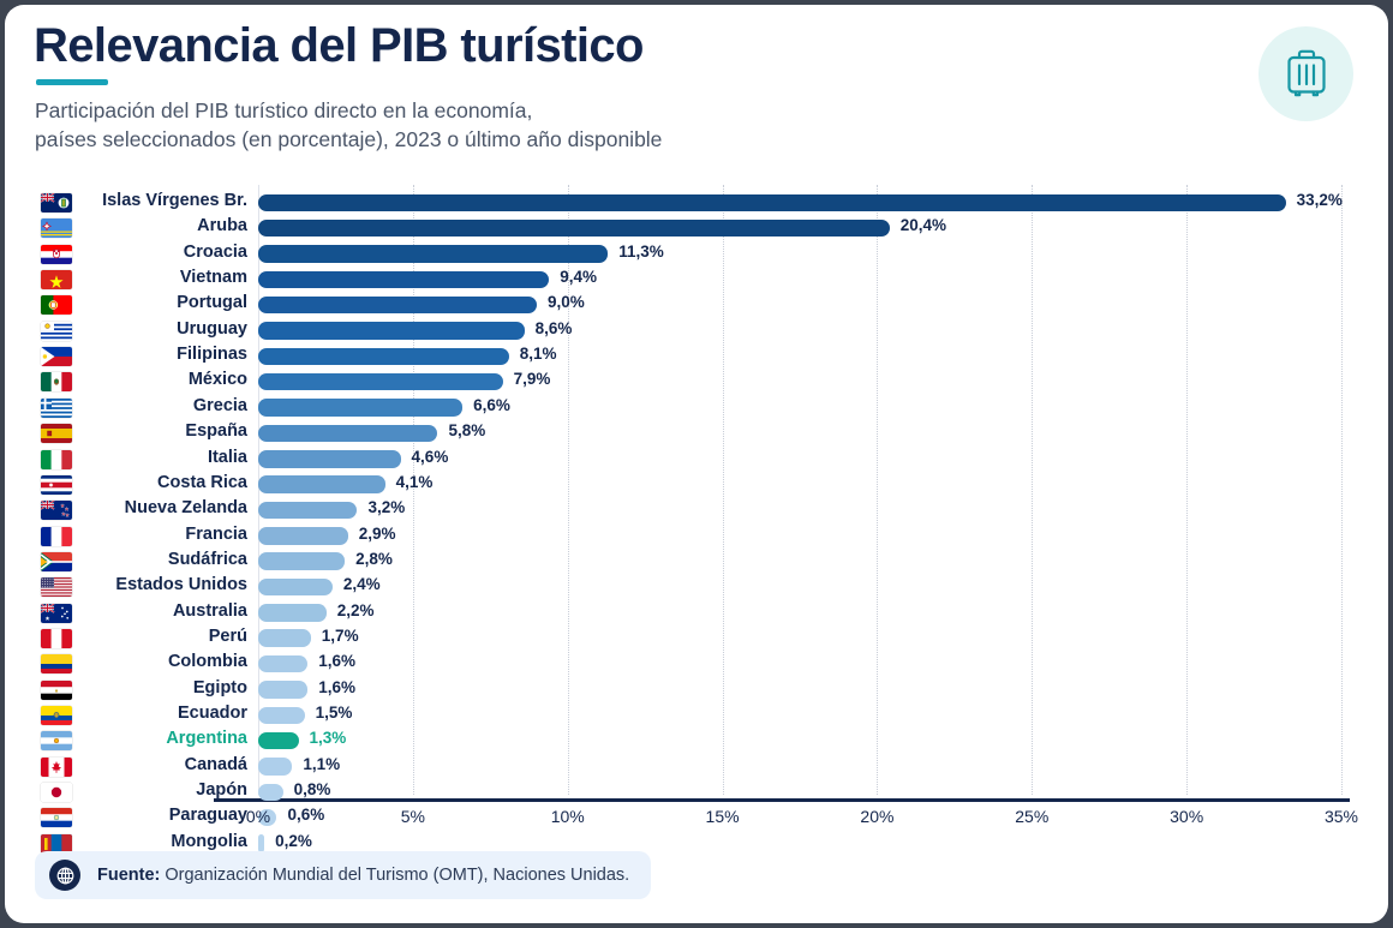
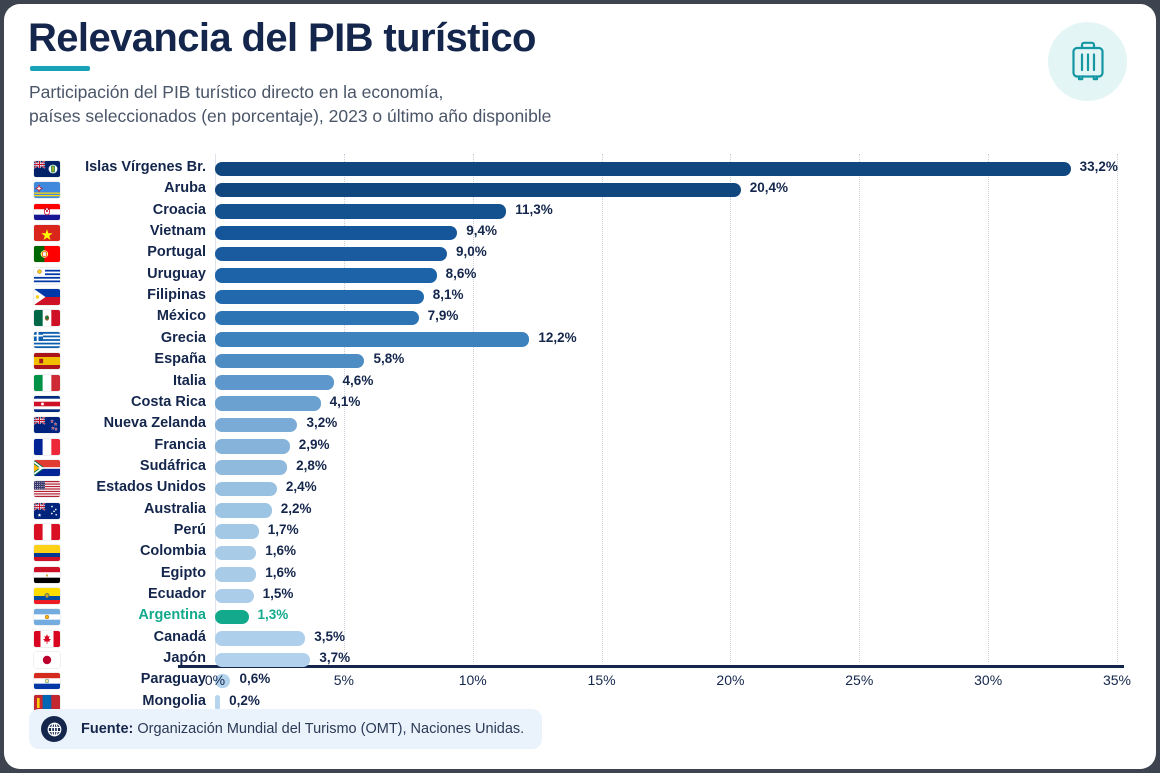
Grecia: 6,6% -> 12,2%
Canadá: 1,1% -> 3,5%
Japón: 0,8% -> 3,7%
